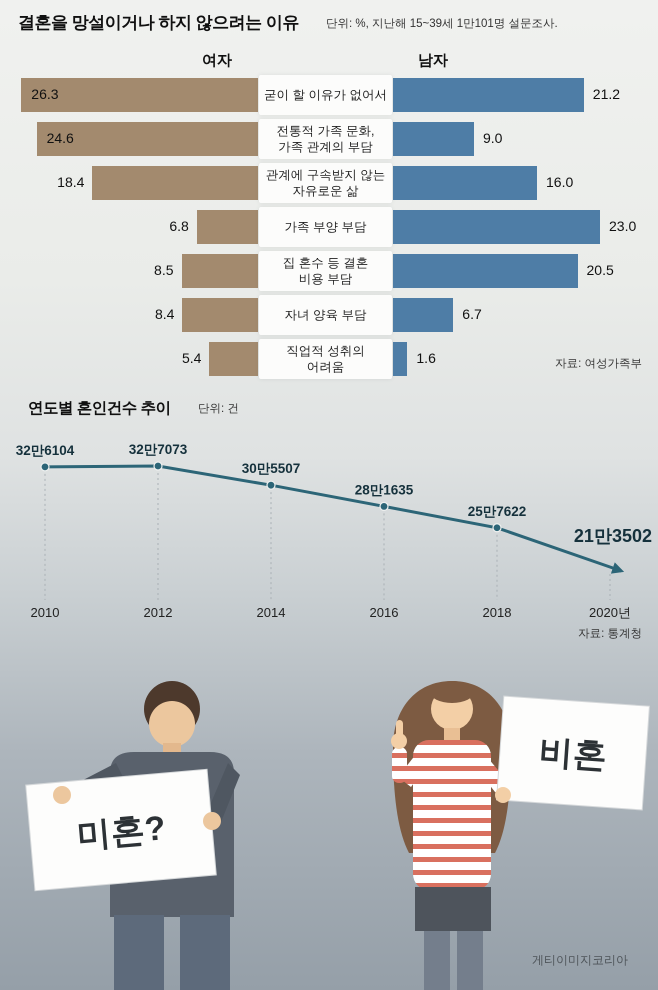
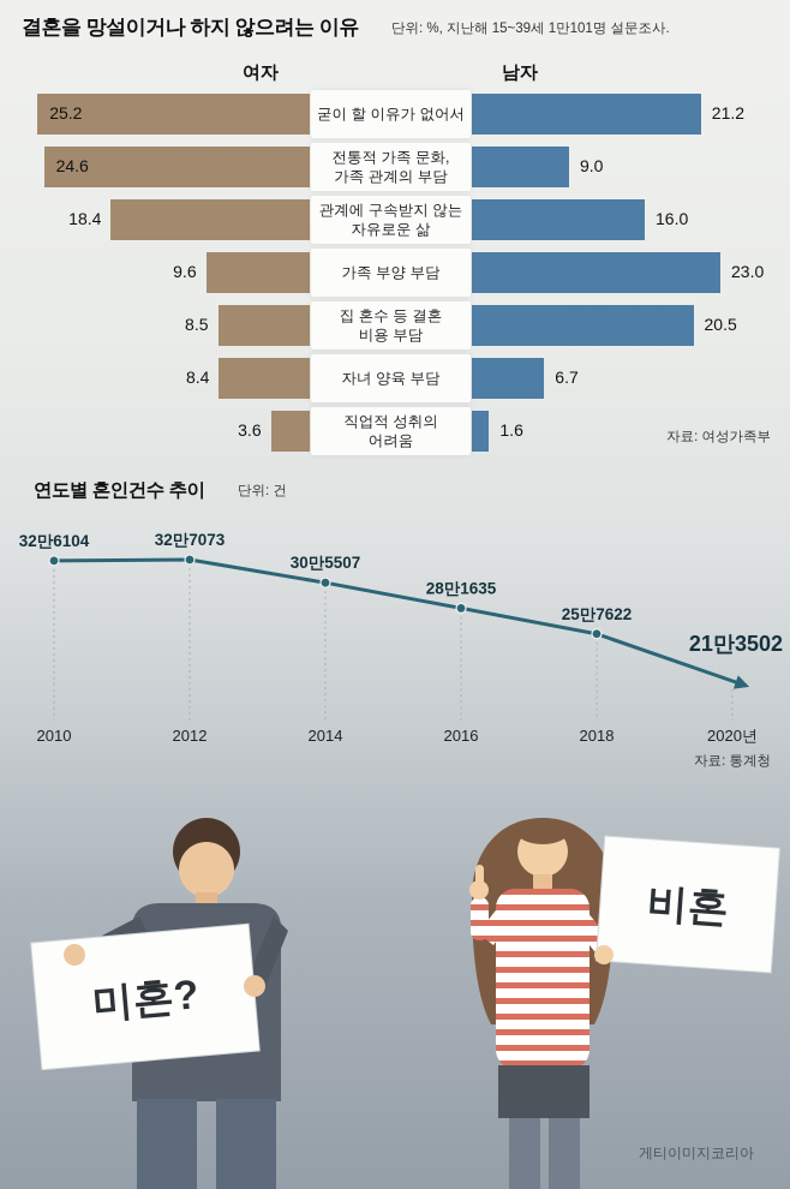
결혼을 망설이거나 하지 않으려는 이유/여자/굳이 할 이유가 없어서: 26.3 -> 25.2
결혼을 망설이거나 하지 않으려는 이유/여자/가족 부양 부담: 6.8 -> 9.6
결혼을 망설이거나 하지 않으려는 이유/여자/직업적 성취의 어려움: 5.4 -> 3.6
